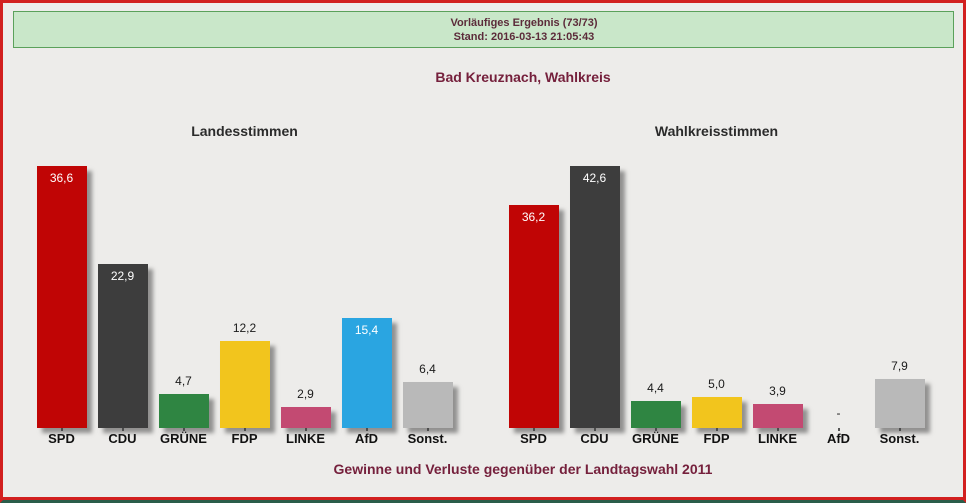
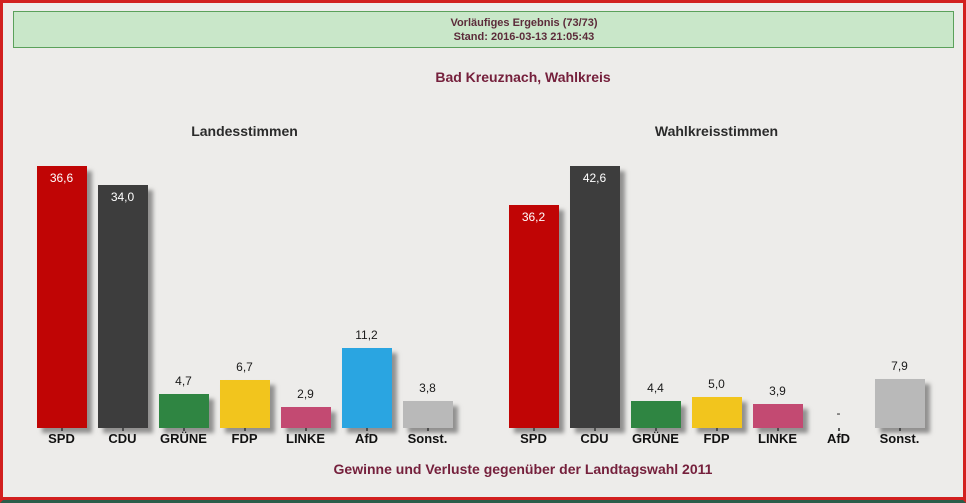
Landesstimmen/CDU: 22,9 -> 34,0
Landesstimmen/FDP: 12,2 -> 6,7
Landesstimmen/AfD: 15,4 -> 11,2
Landesstimmen/Sonst.: 6,4 -> 3,8
